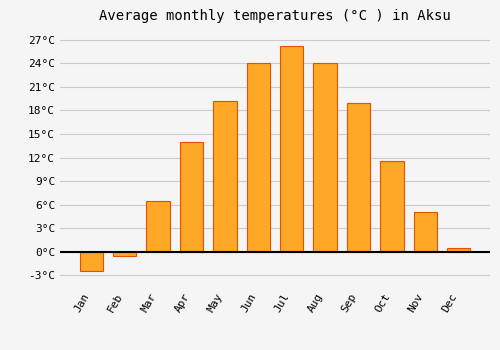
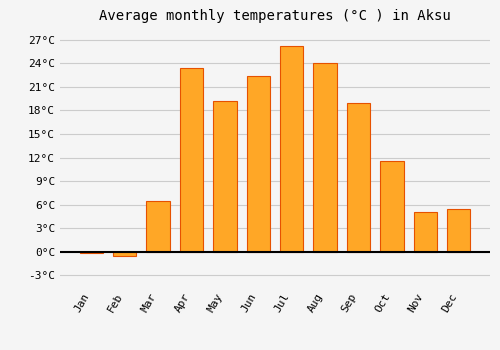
Jan: -2.5°C -> -0.2°C
Apr: 14.0°C -> 23.4°C
Jun: 24.0°C -> 22.4°C
Dec: 0.5°C -> 5.4°C
